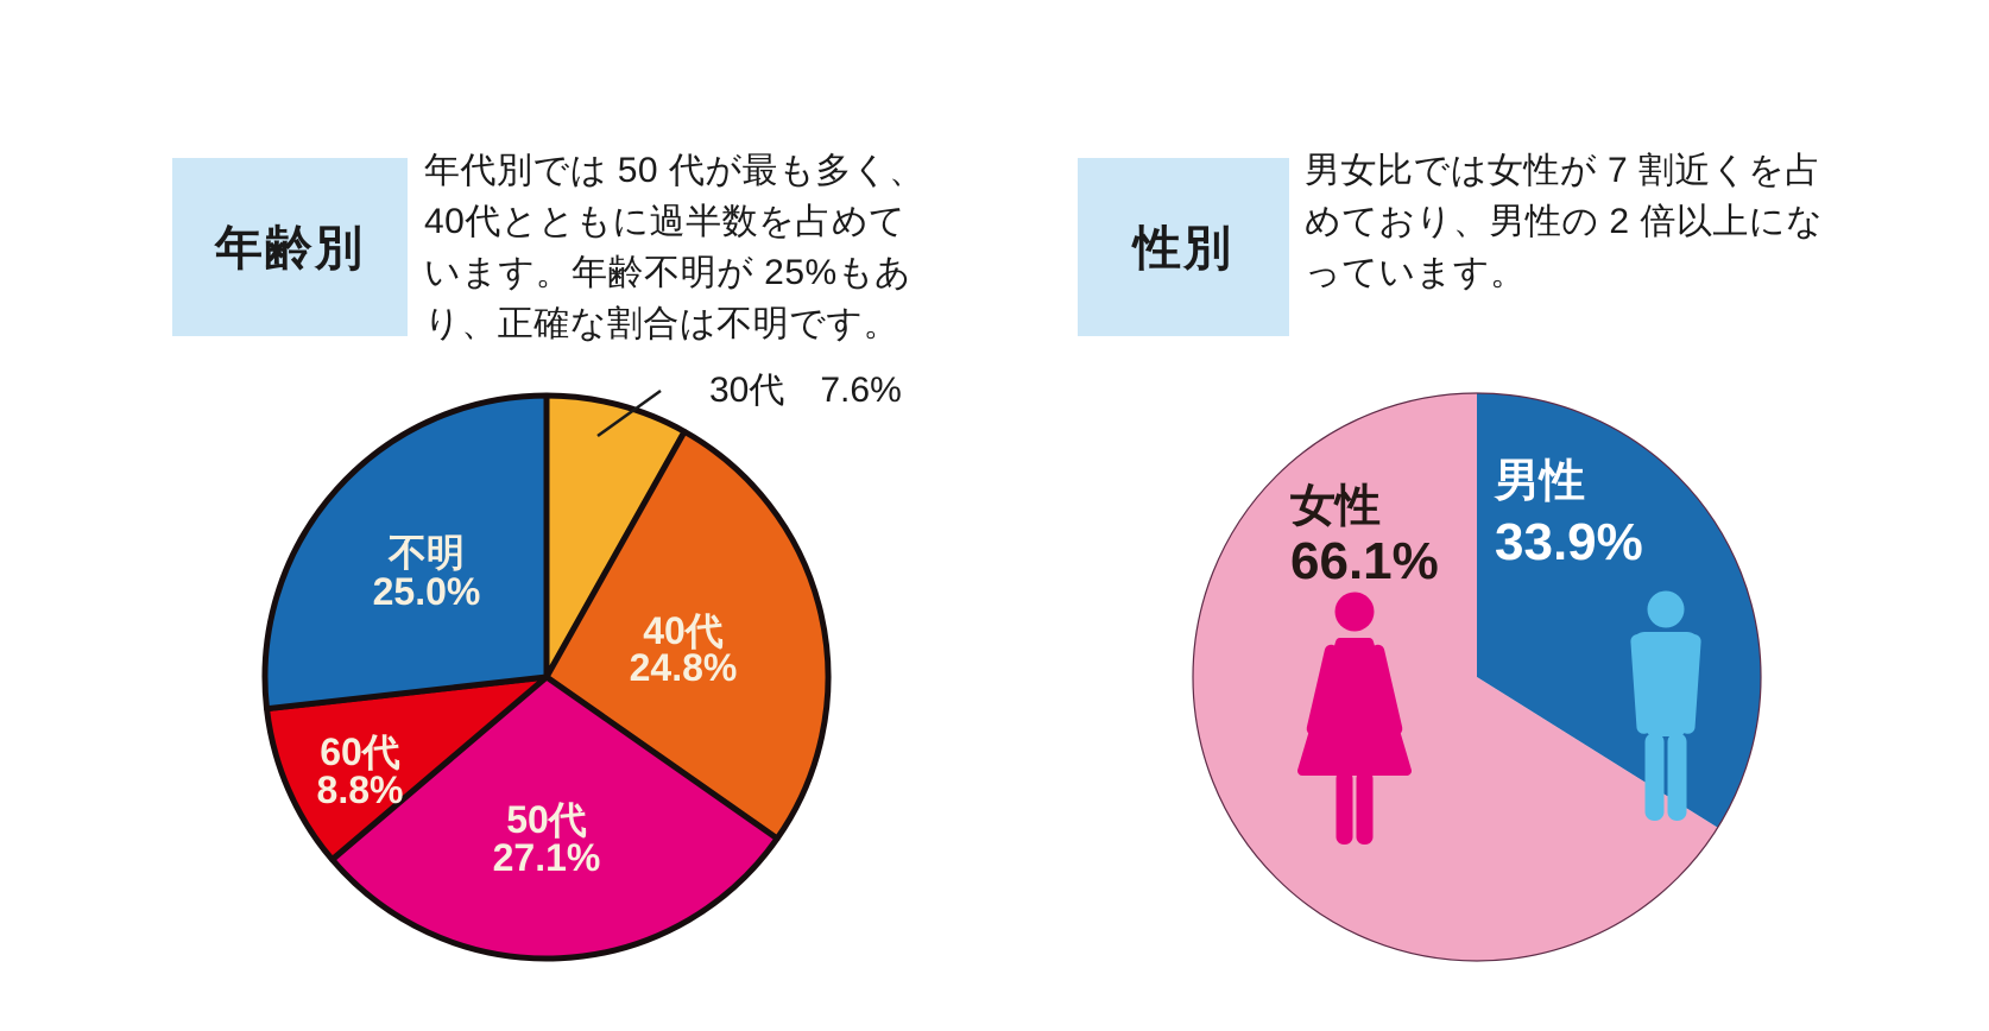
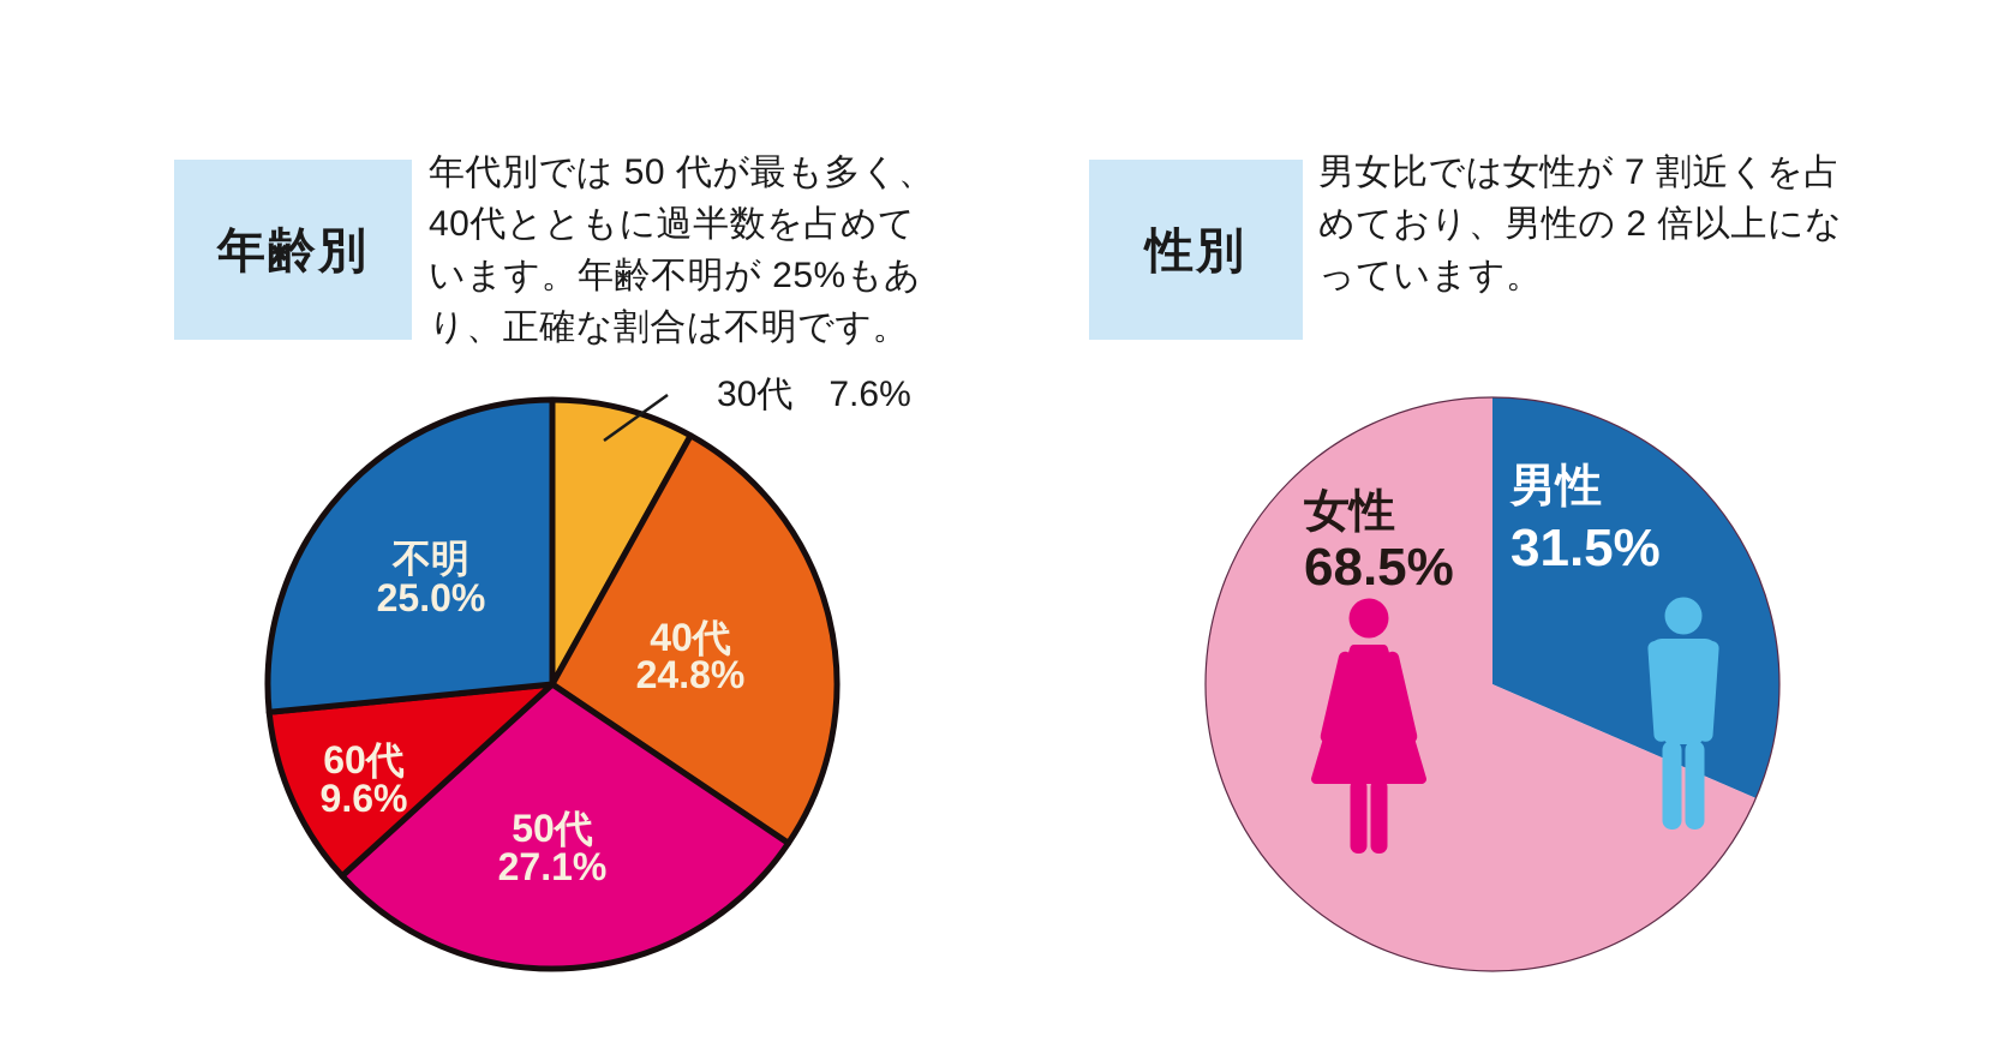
年齢別/60代: 8.8% -> 9.6%
性別/男性: 33.9% -> 31.5%
性別/女性: 66.1% -> 68.5%
